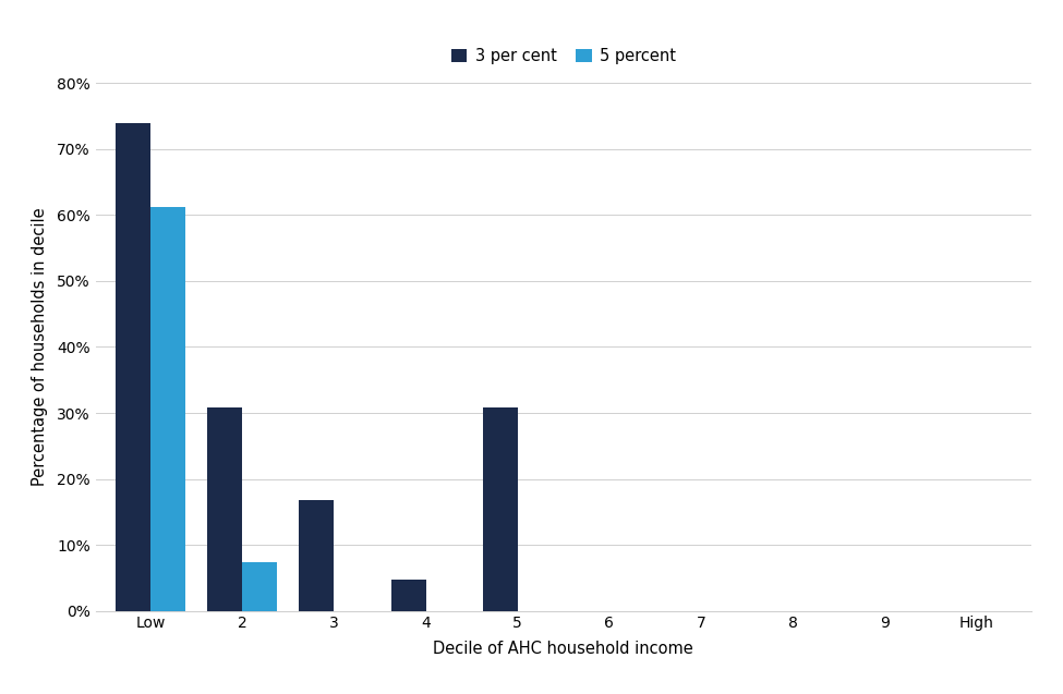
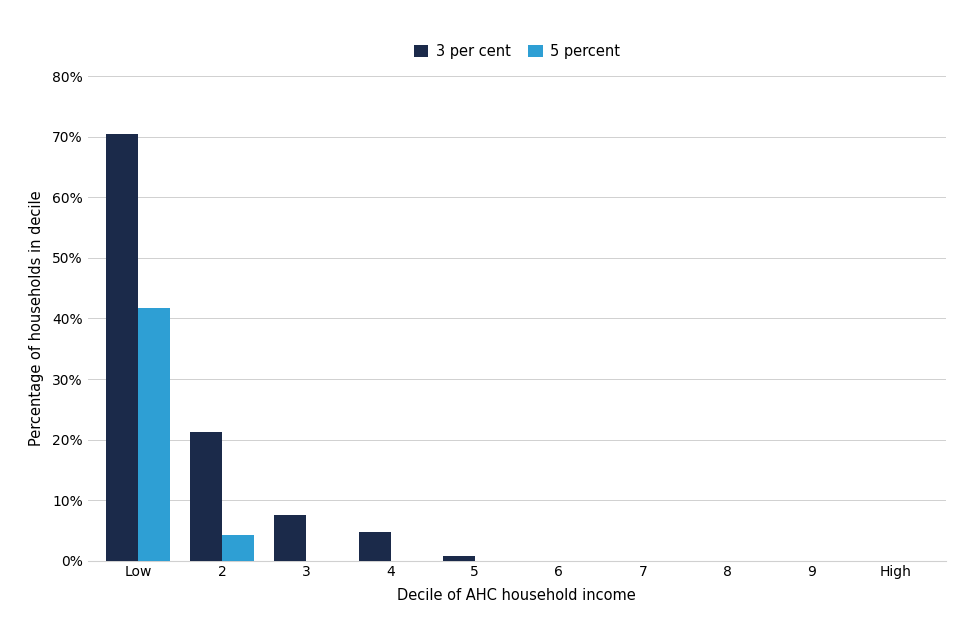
3 per cent/Low: 74.0% -> 70.5%
5 percent/Low: 61.2% -> 41.8%
3 per cent/2: 30.8% -> 21.3%
5 percent/2: 7.4% -> 4.3%
3 per cent/3: 16.8% -> 7.5%
3 per cent/5: 30.8% -> 0.8%
